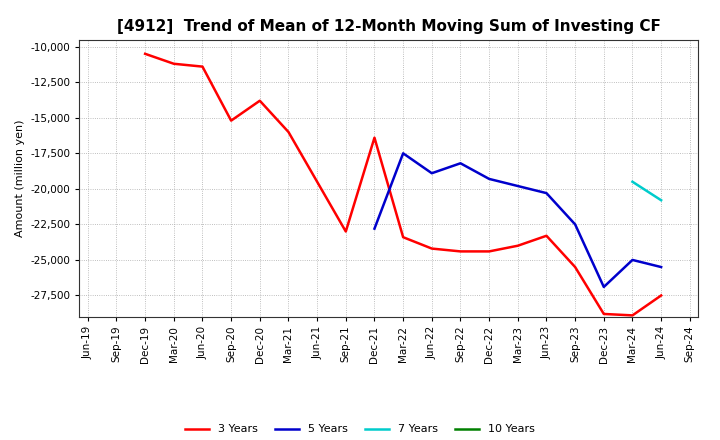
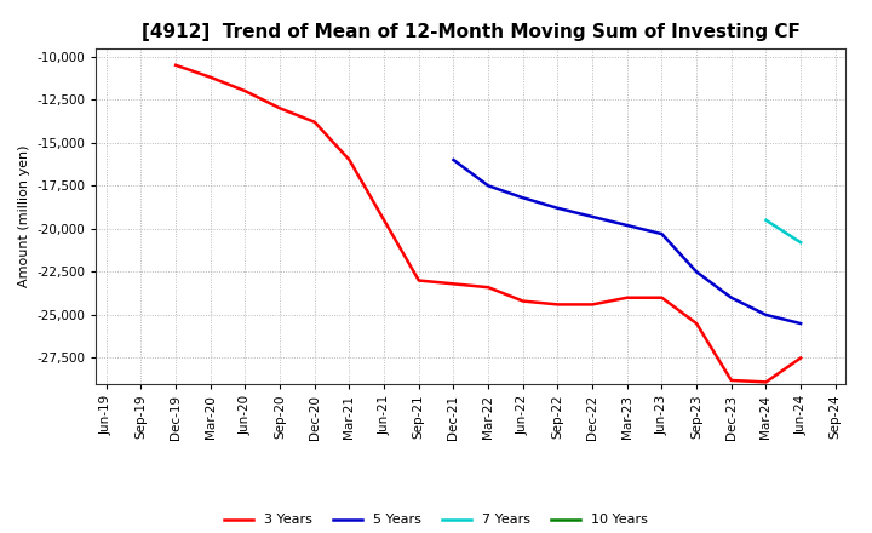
3 Years/Jun-20: -11,400 -> -12,000
3 Years/Sep-20: -15,200 -> -13,000
3 Years/Dec-21: -16,400 -> -23,200
5 Years/Dec-21: -22,800 -> -16,000
5 Years/Jun-22: -18,900 -> -18,200
5 Years/Sep-22: -18,200 -> -18,800
3 Years/Jun-23: -23,300 -> -24,000
5 Years/Dec-23: -26,900 -> -24,000
